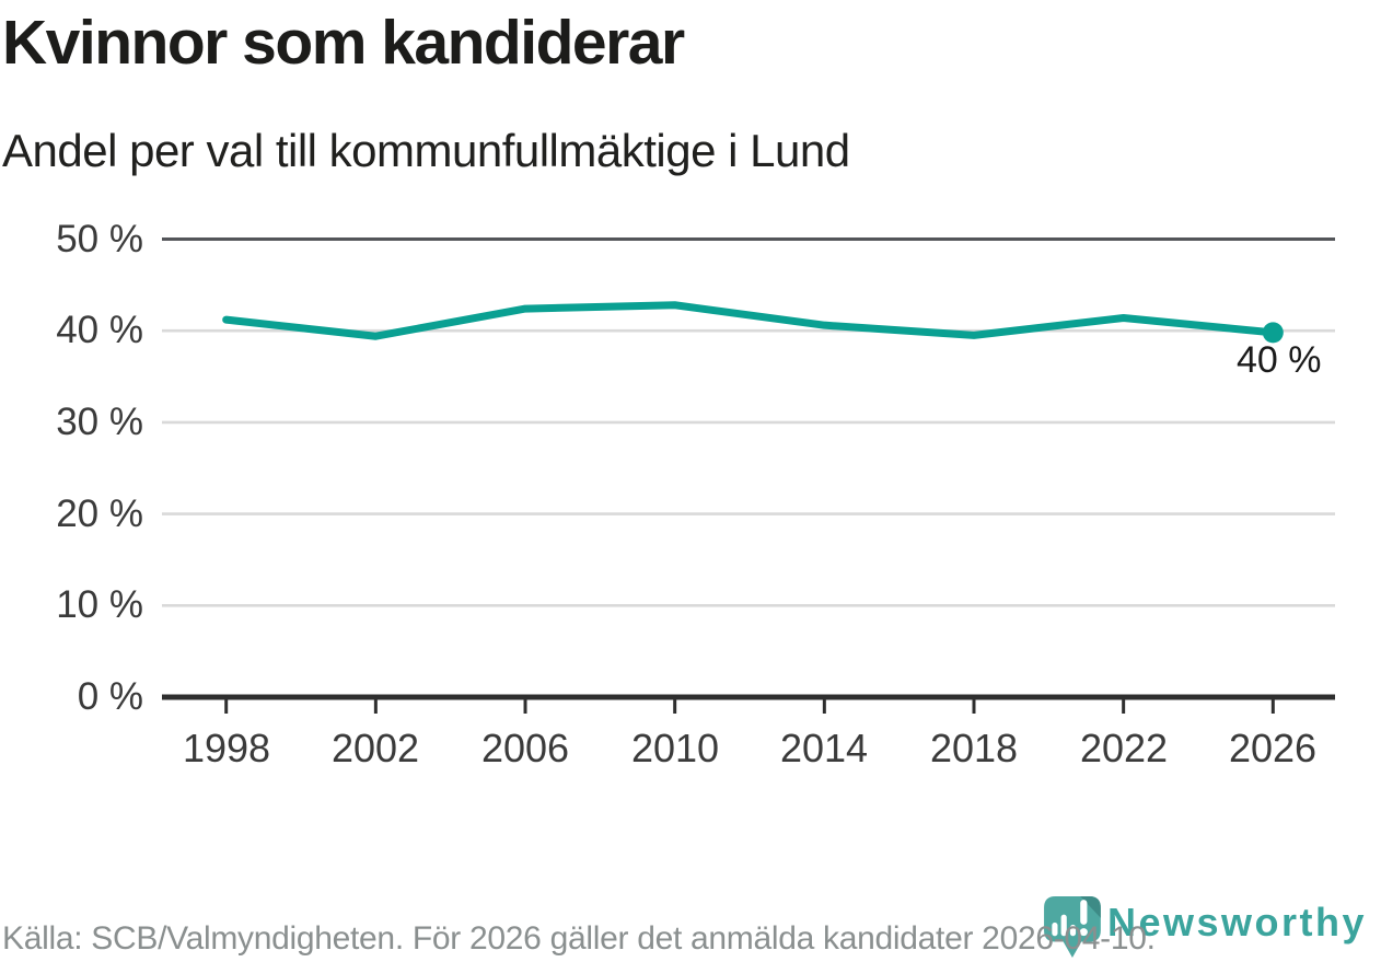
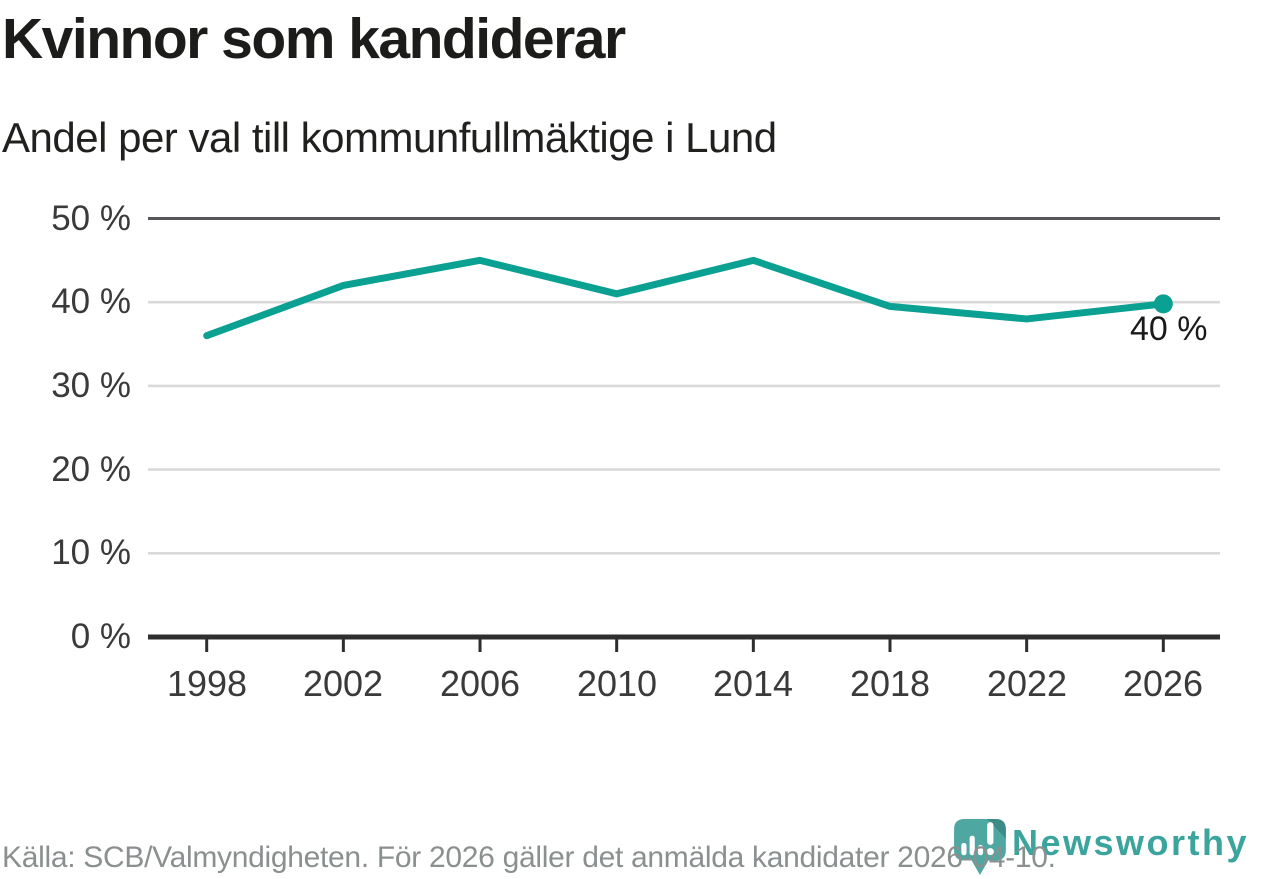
1998: 41% -> 36%
2002: 39% -> 42%
2006: 42% -> 45%
2010: 43% -> 41%
2014: 41% -> 45%
2022: 41% -> 38%
